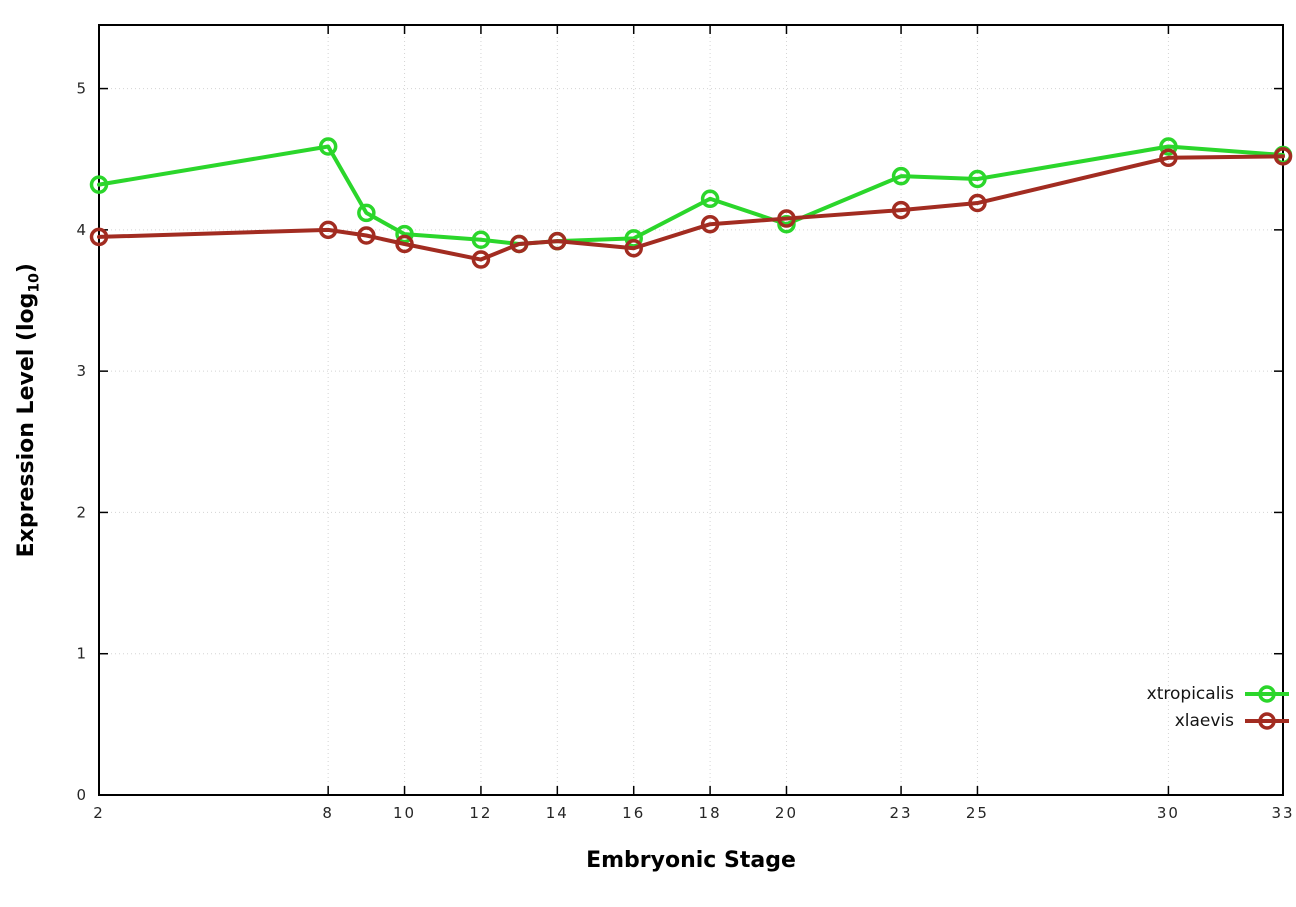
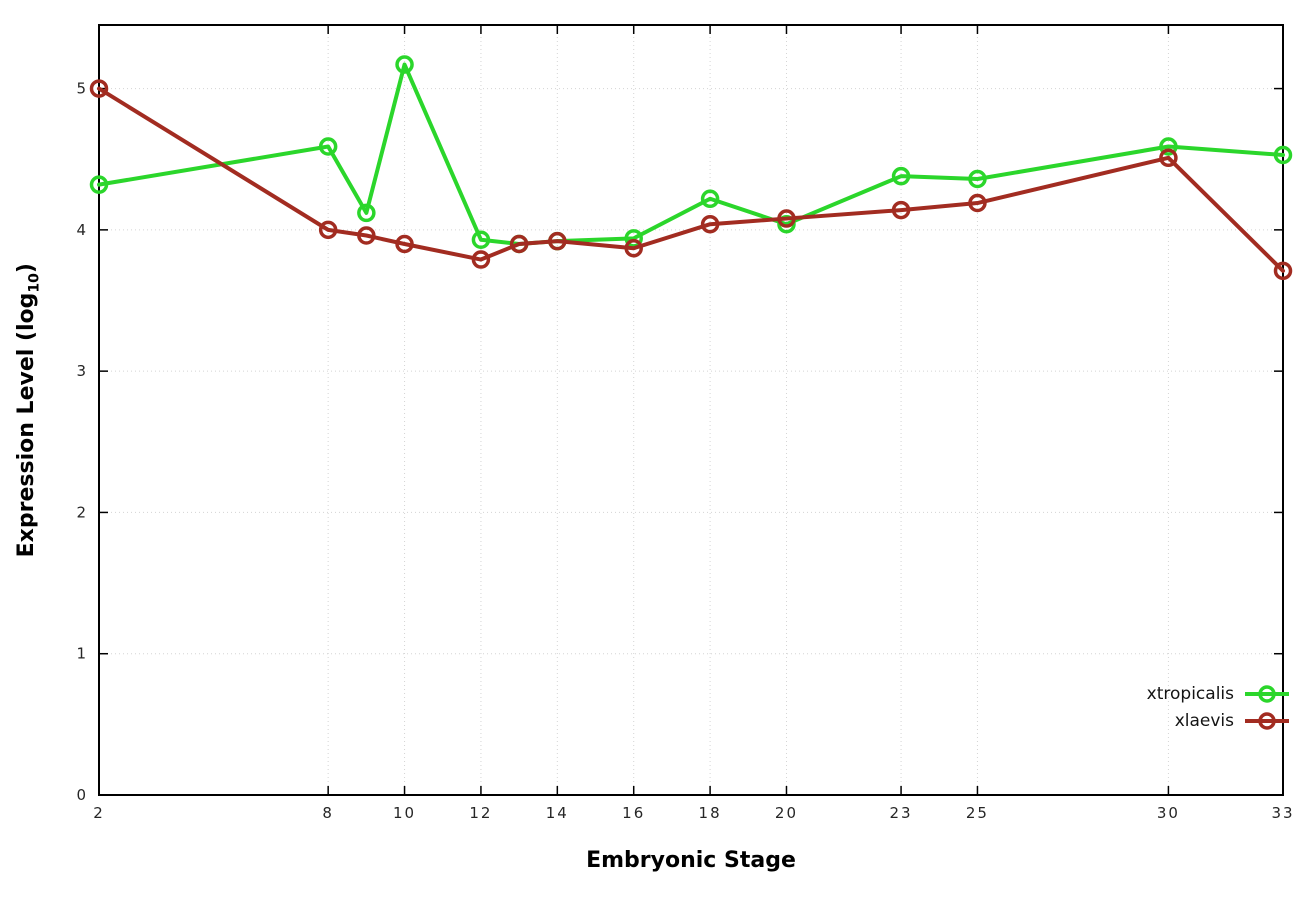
xlaevis/2: 3.95 -> 5.00
xtropicalis/10: 3.97 -> 5.17
xlaevis/33: 4.52 -> 3.71
